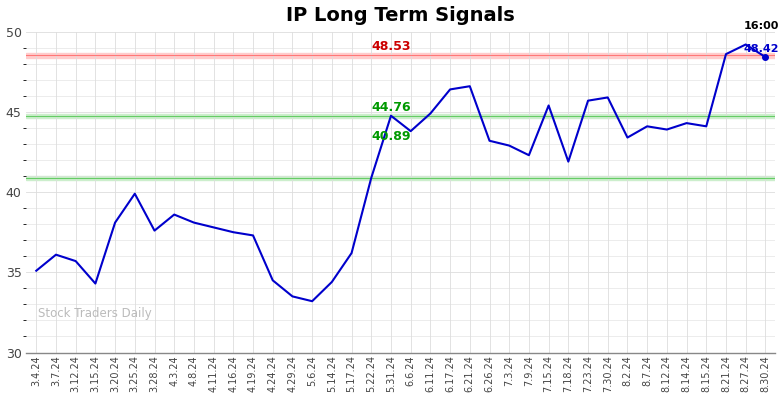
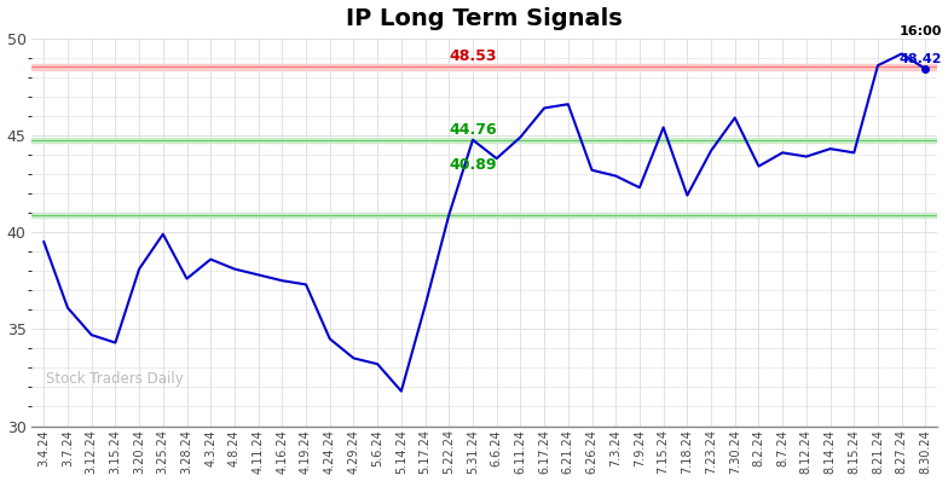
3.4.24: 35.1 -> 39.5
3.12.24: 35.7 -> 34.7
5.14.24: 34.4 -> 31.8
7.23.24: 45.7 -> 44.2
